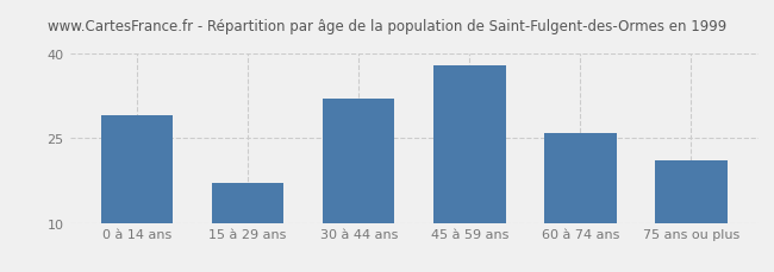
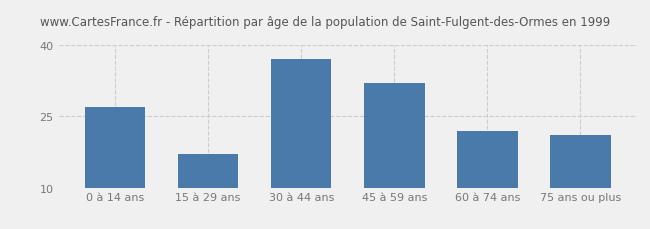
0 à 14 ans: 29 -> 27
30 à 44 ans: 32 -> 37
45 à 59 ans: 38 -> 32
60 à 74 ans: 26 -> 22
